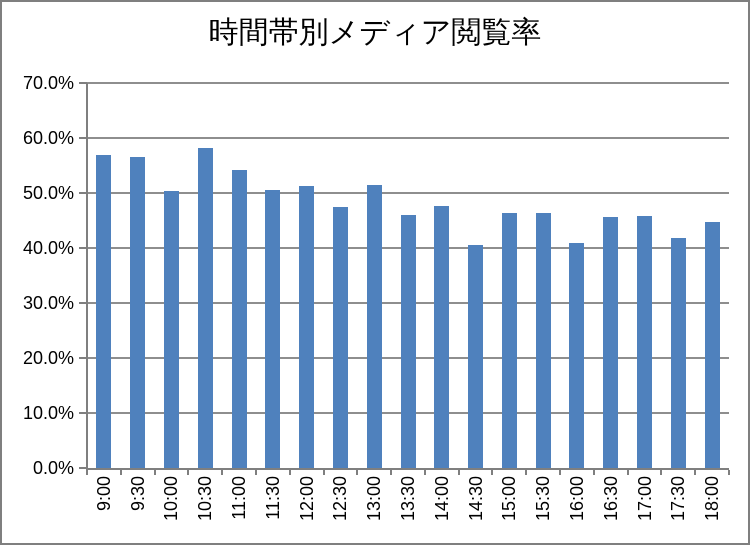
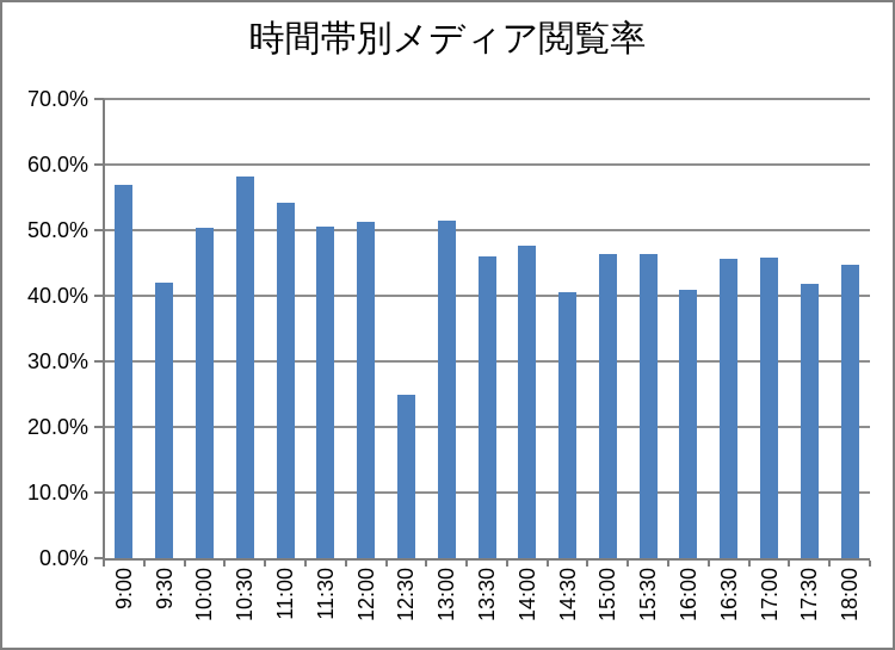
9:30: 56% -> 42%
12:30: 48% -> 25%
